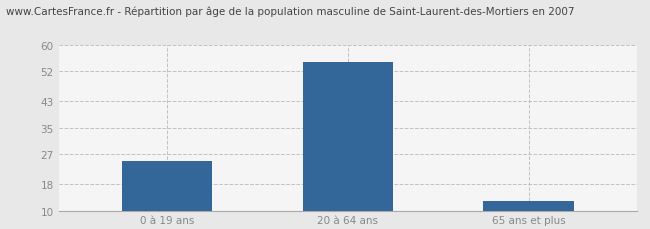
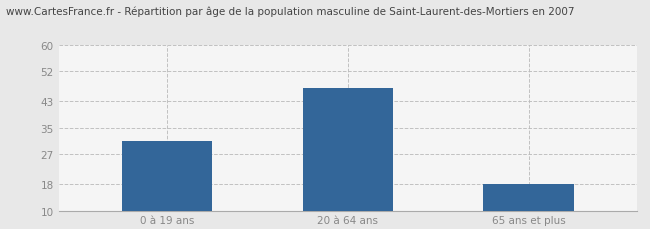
0 à 19 ans: 25 -> 31
20 à 64 ans: 55 -> 47
65 ans et plus: 13 -> 18
